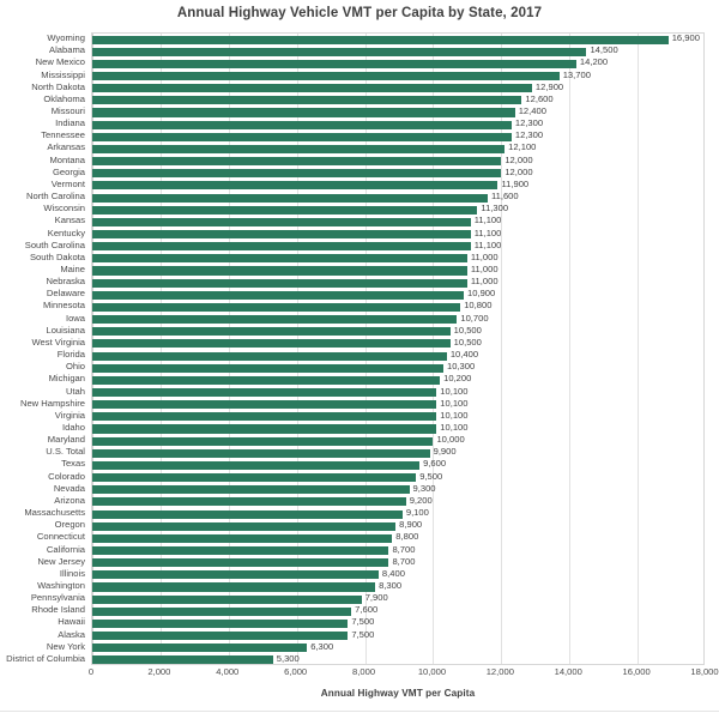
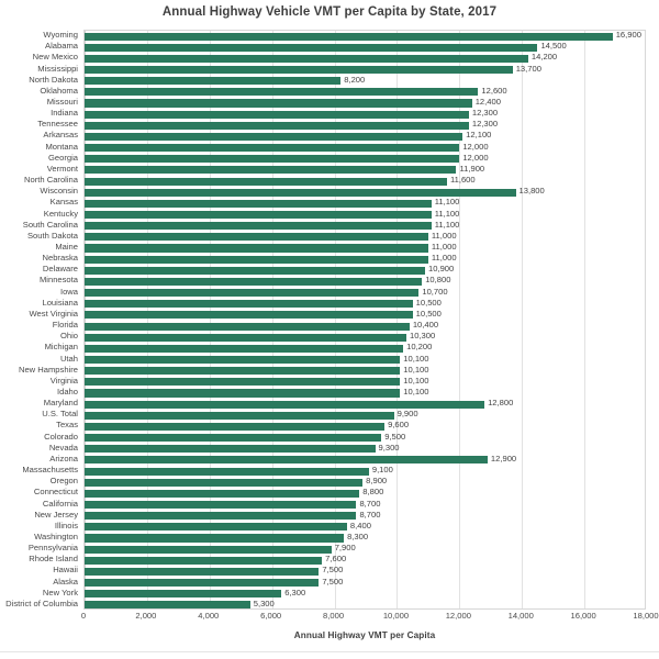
North Dakota: 12,900 -> 8,200
Wisconsin: 11,300 -> 13,800
Maryland: 10,000 -> 12,800
Arizona: 9,200 -> 12,900
